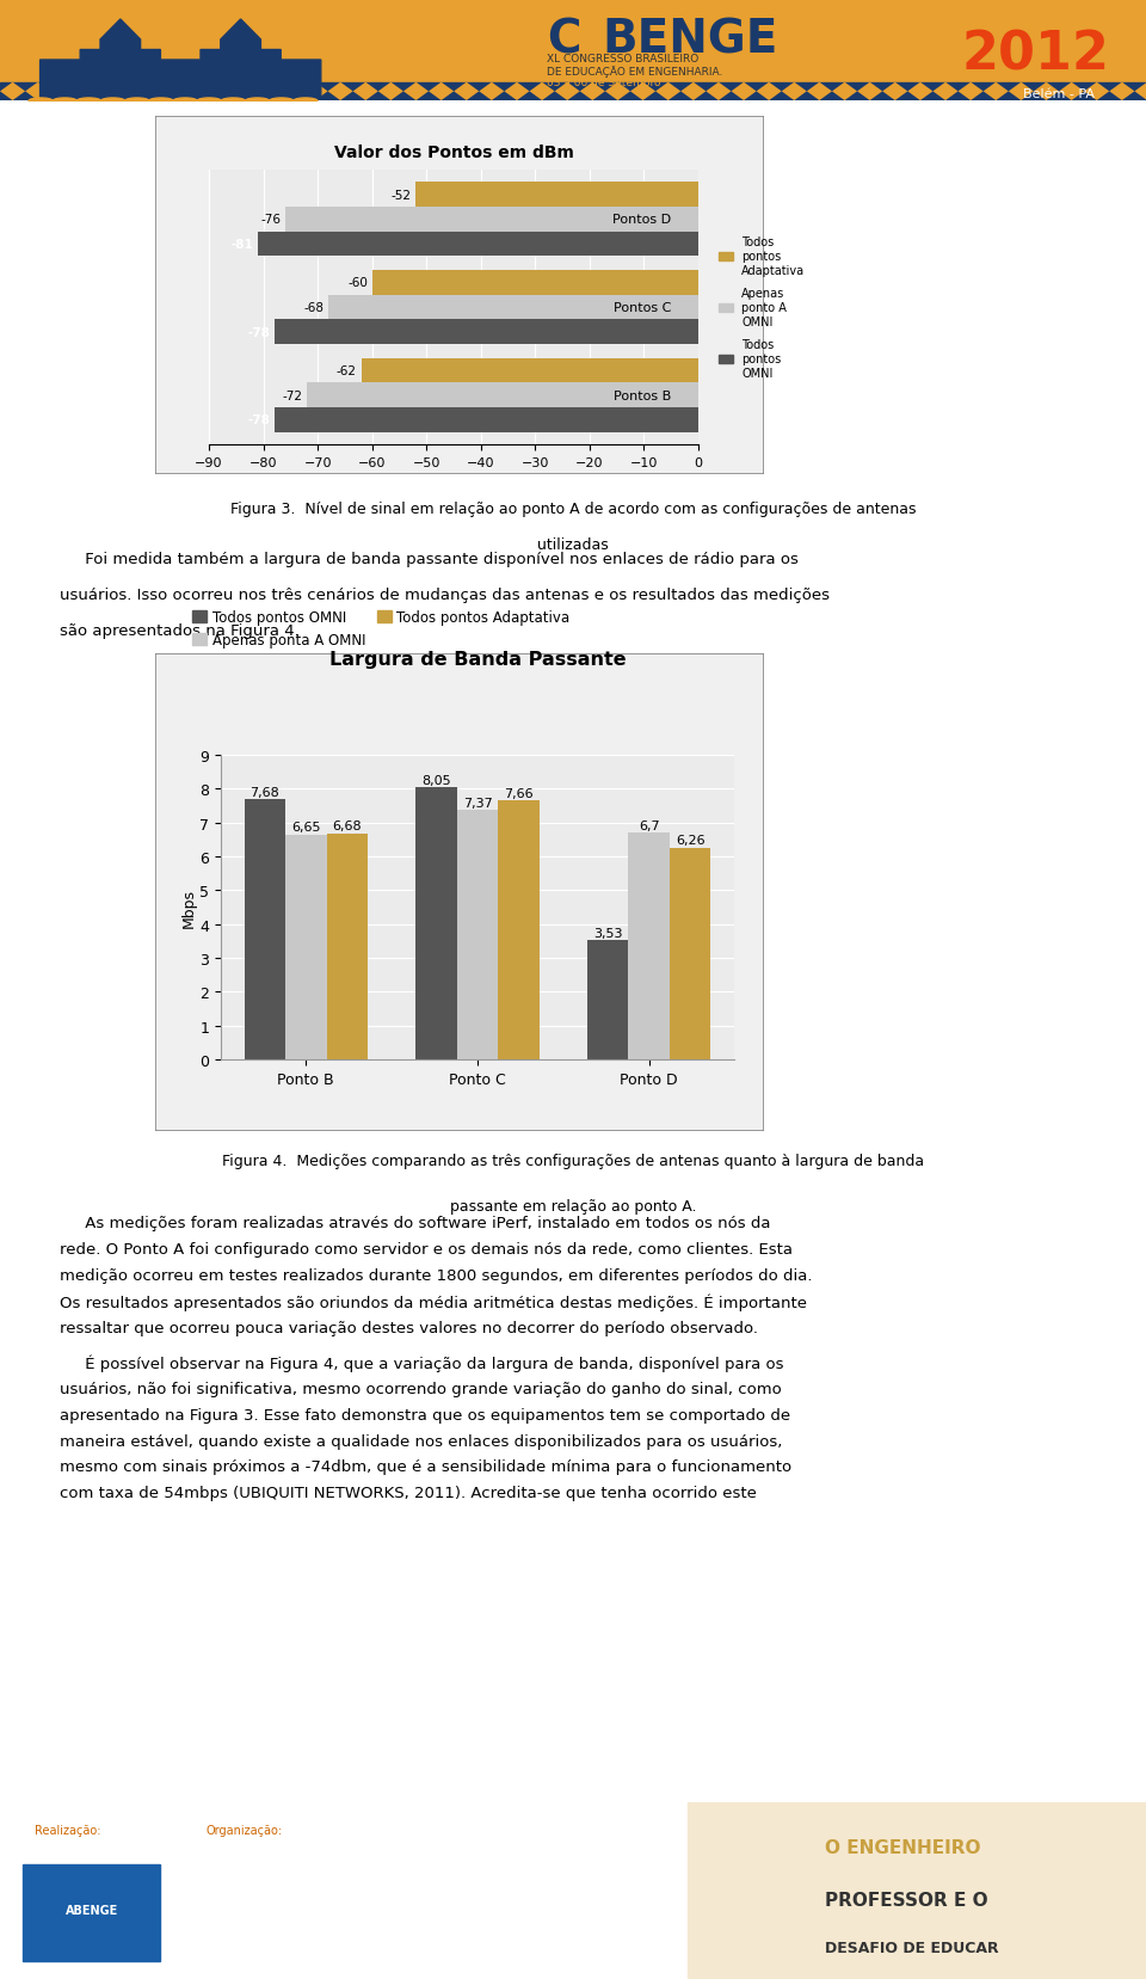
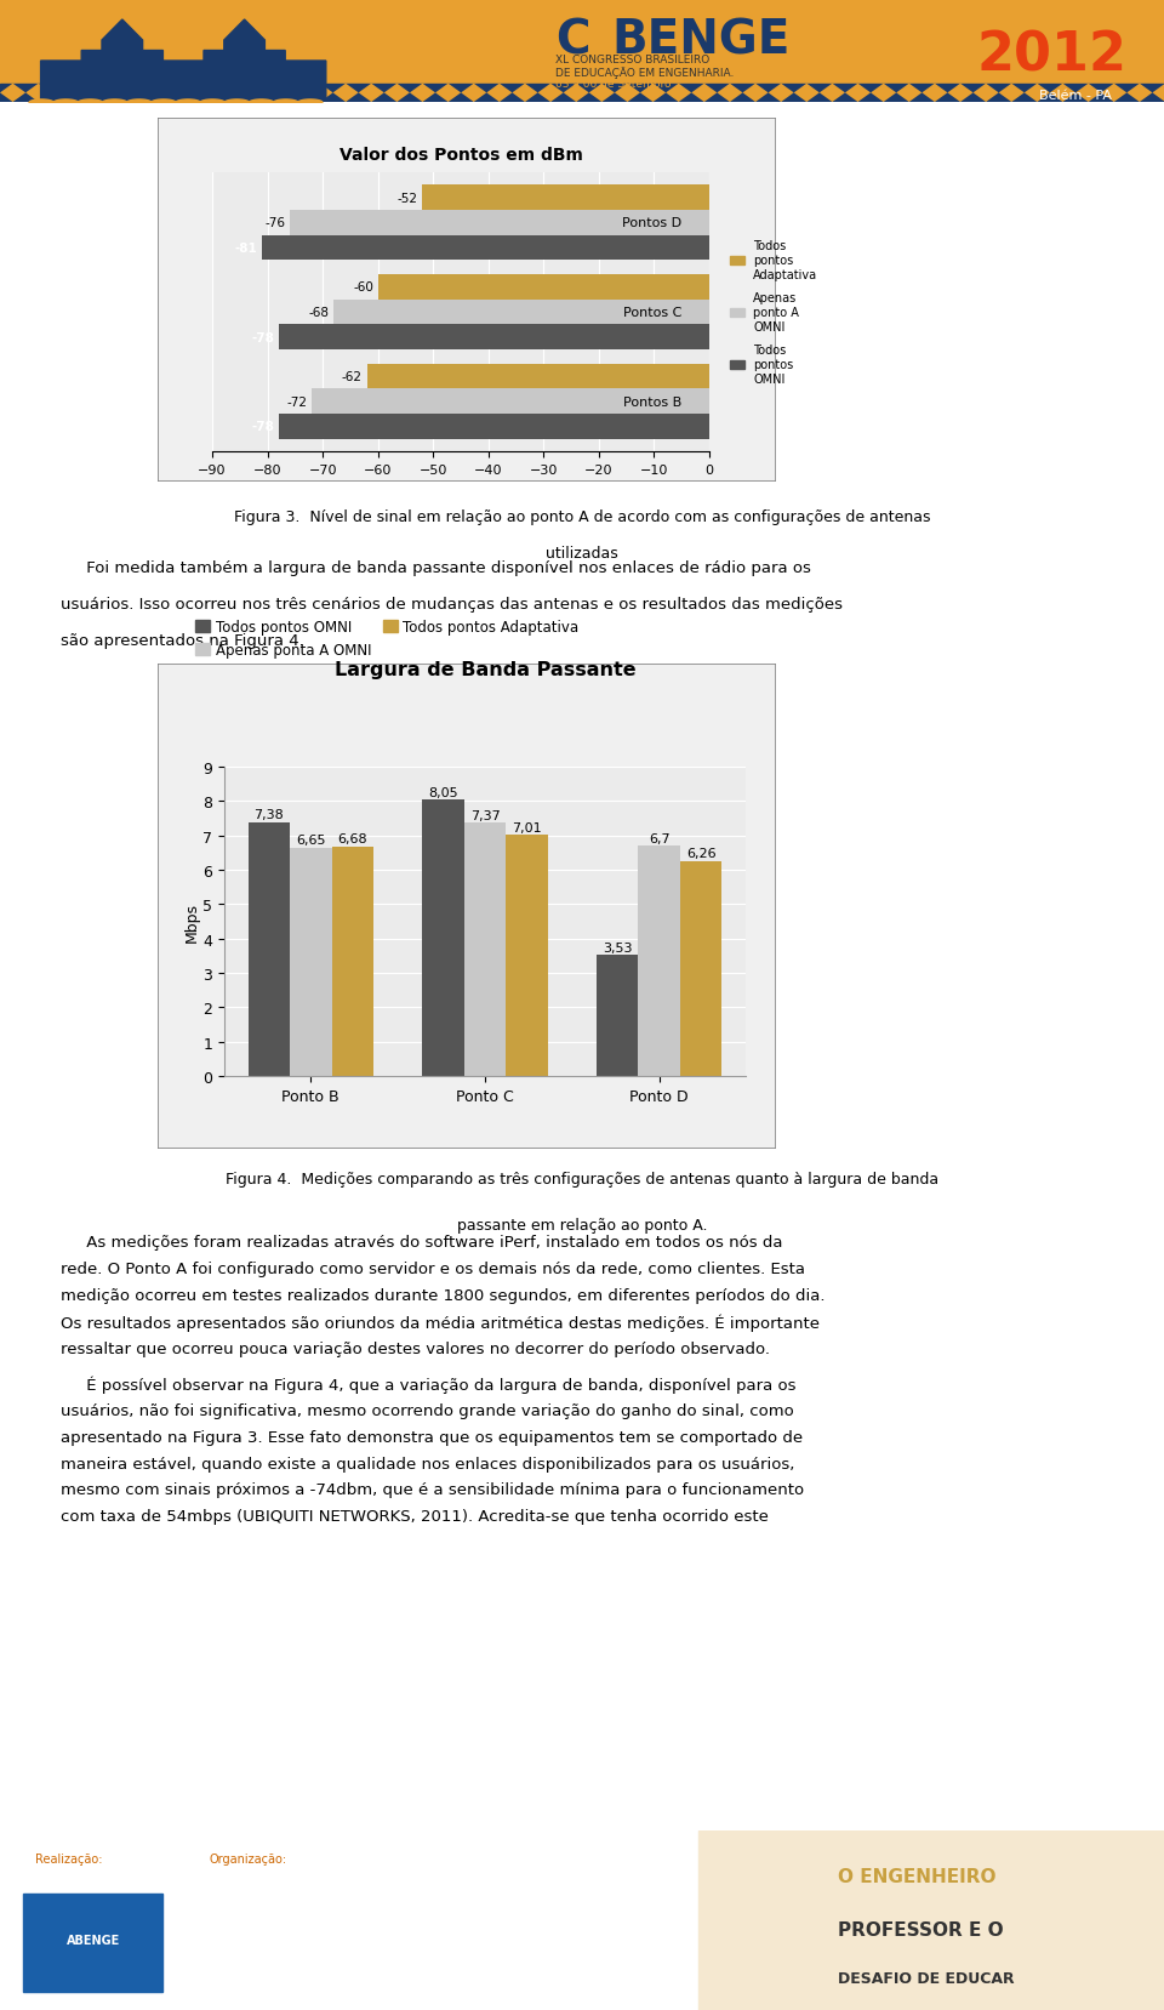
Largura de Banda Passante/Todos pontos OMNI/Ponto B: 7,68 -> 7,38
Largura de Banda Passante/Todos pontos Adaptativa/Ponto C: 7,66 -> 7,01
